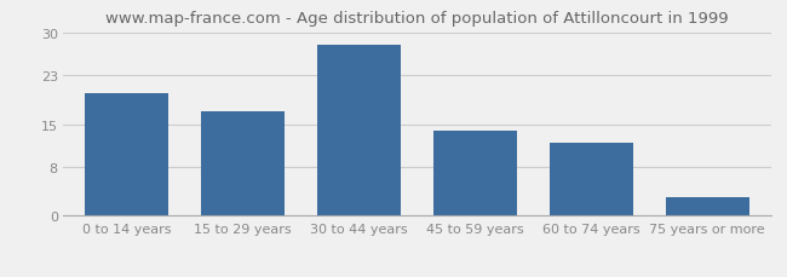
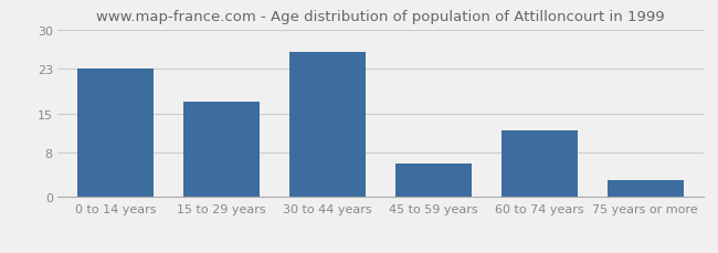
0 to 14 years: 20 -> 23
30 to 44 years: 28 -> 26
45 to 59 years: 14 -> 6
